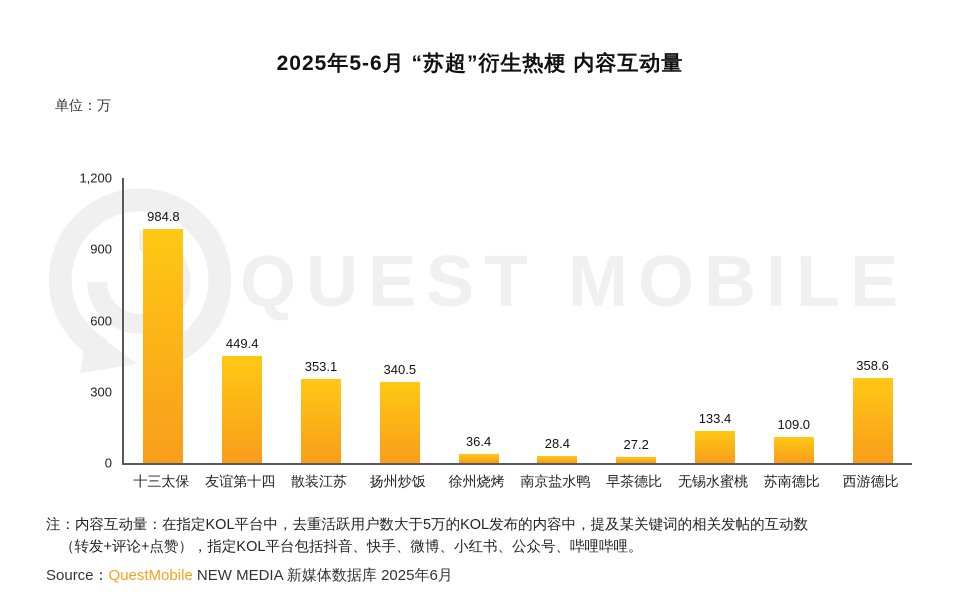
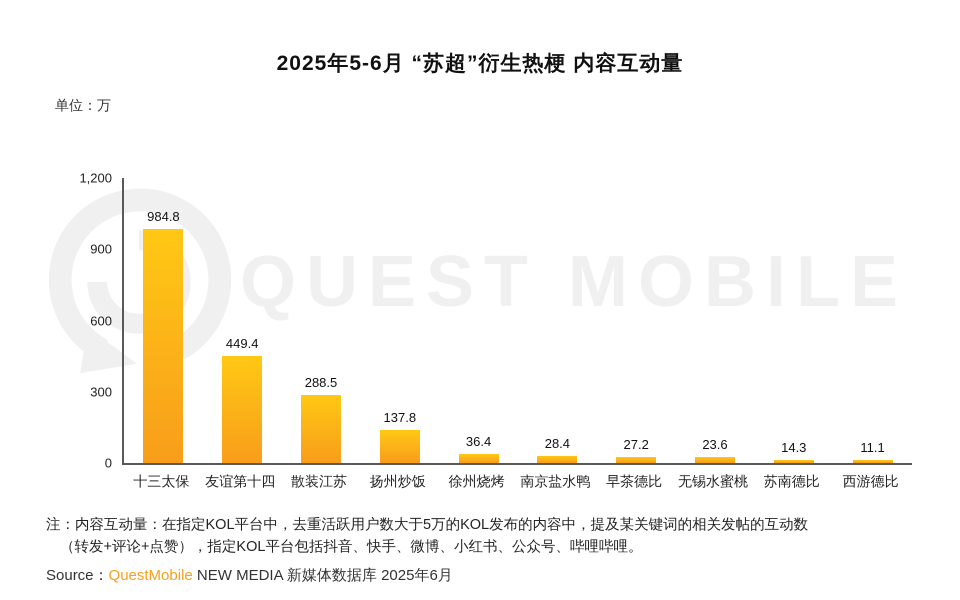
散装江苏: 353.1 -> 288.5
扬州炒饭: 340.5 -> 137.8
无锡水蜜桃: 133.4 -> 23.6
苏南德比: 109.0 -> 14.3
西游德比: 358.6 -> 11.1
